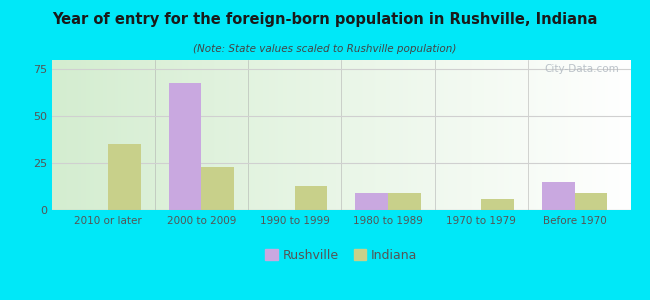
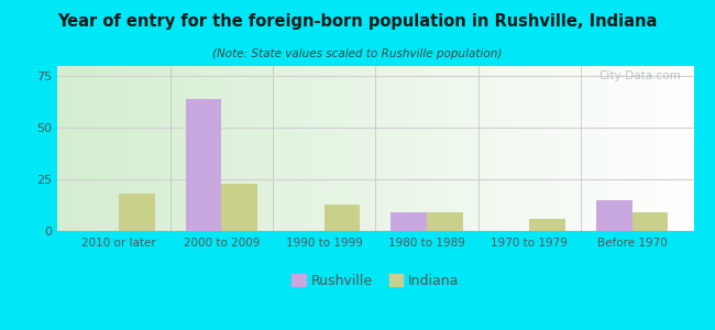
Indiana/2010 or later: 35 -> 18
Rushville/2000 to 2009: 68 -> 64
